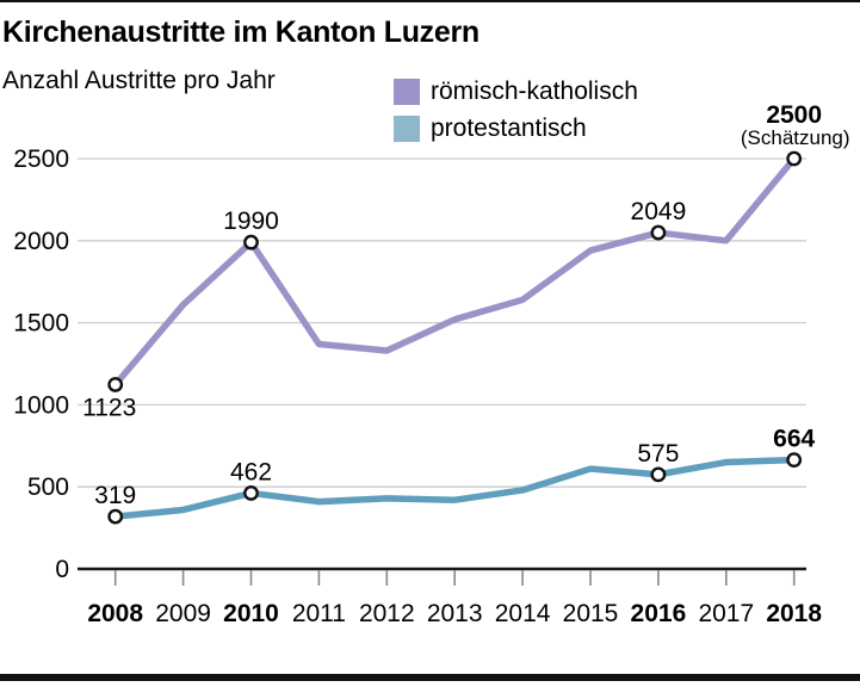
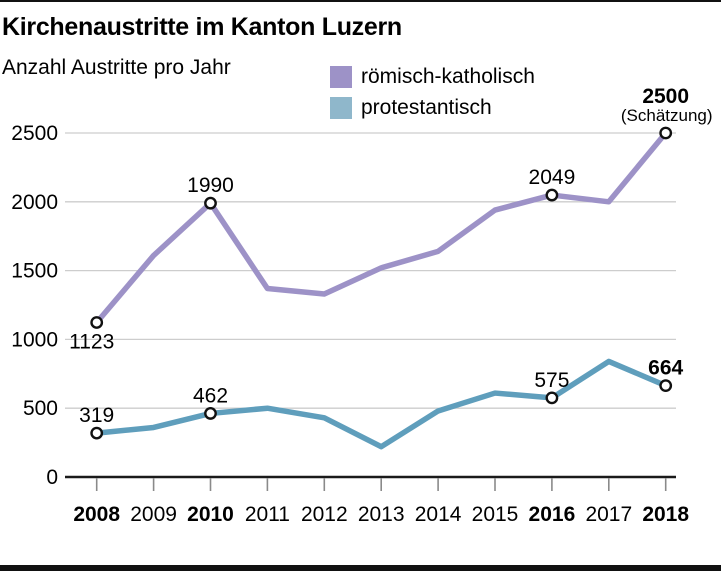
protestantisch/2011: 410 -> 500
protestantisch/2013: 420 -> 220
protestantisch/2017: 650 -> 840
